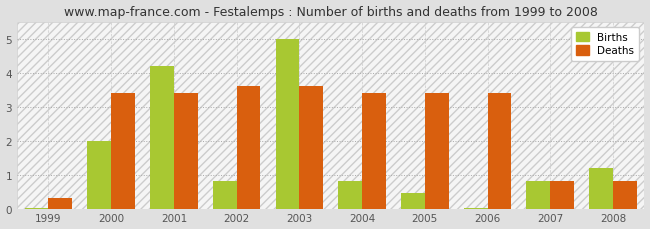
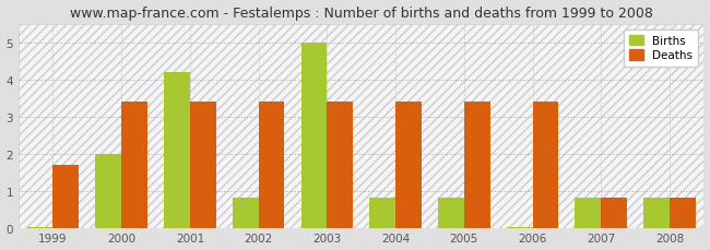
Deaths/1999: 0.3 -> 1.7
Deaths/2002: 3.6 -> 3.4
Deaths/2003: 3.6 -> 3.4
Births/2005: 0.45 -> 0.80
Births/2008: 1.20 -> 0.80
